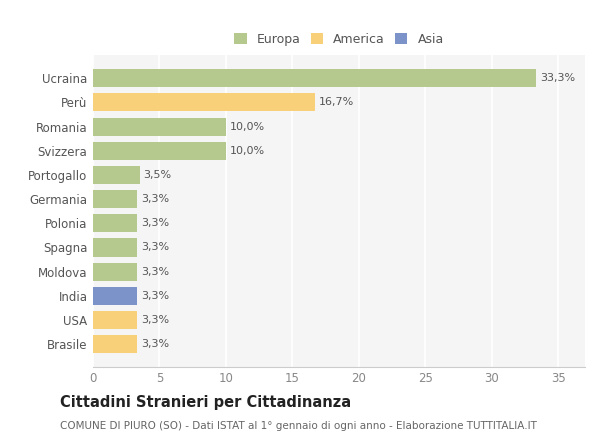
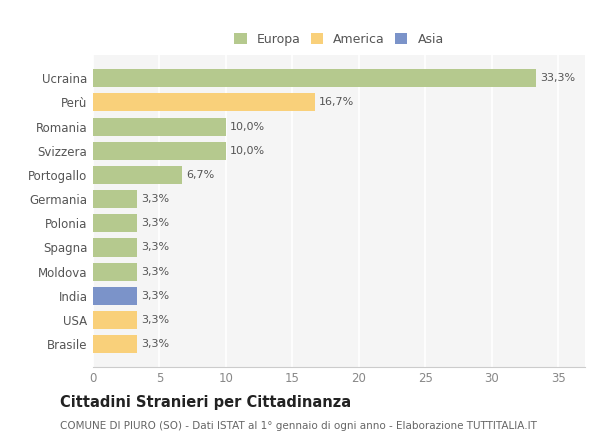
Portogallo: 3,5% -> 6,7%
